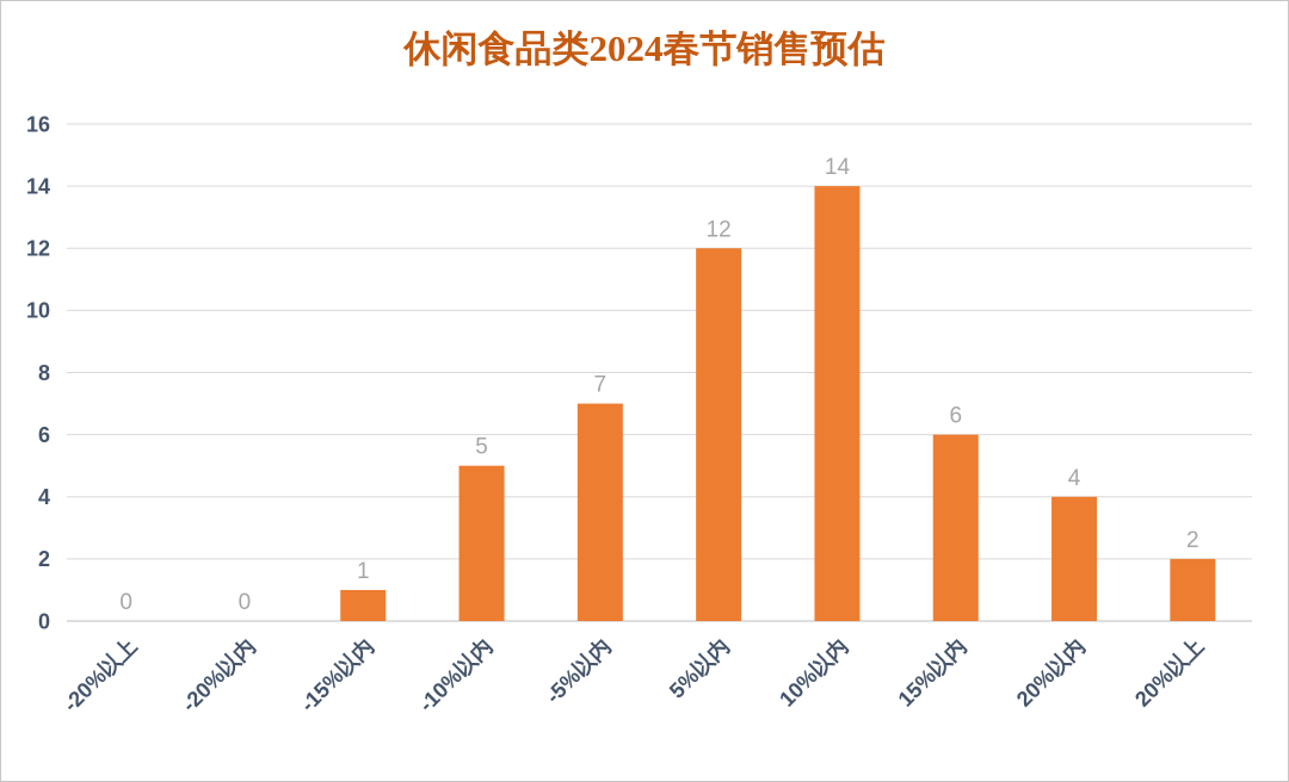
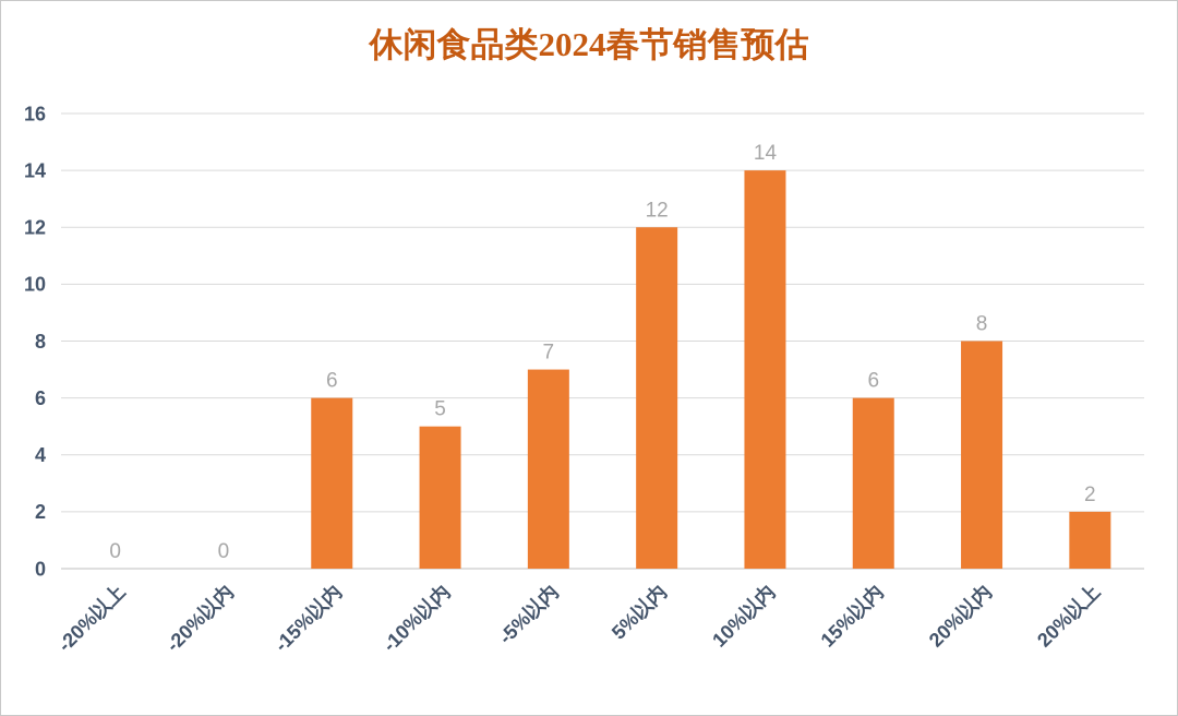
-15%以内: 1 -> 6
20%以内: 4 -> 8
